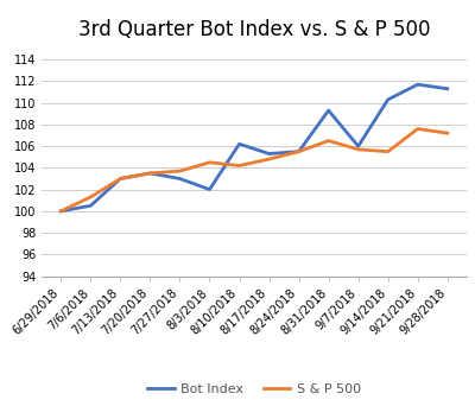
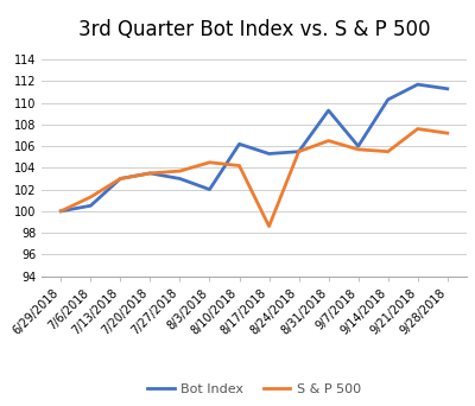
S & P 500/8/17/2018: 104.8 -> 98.6
